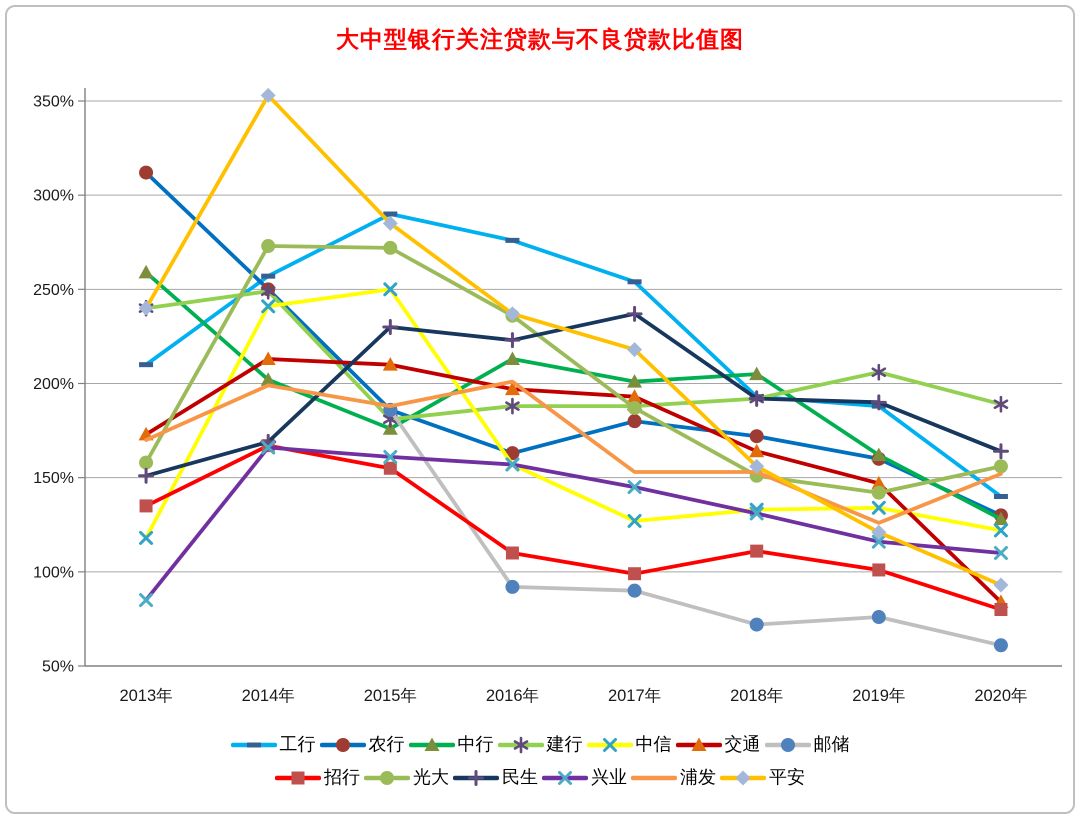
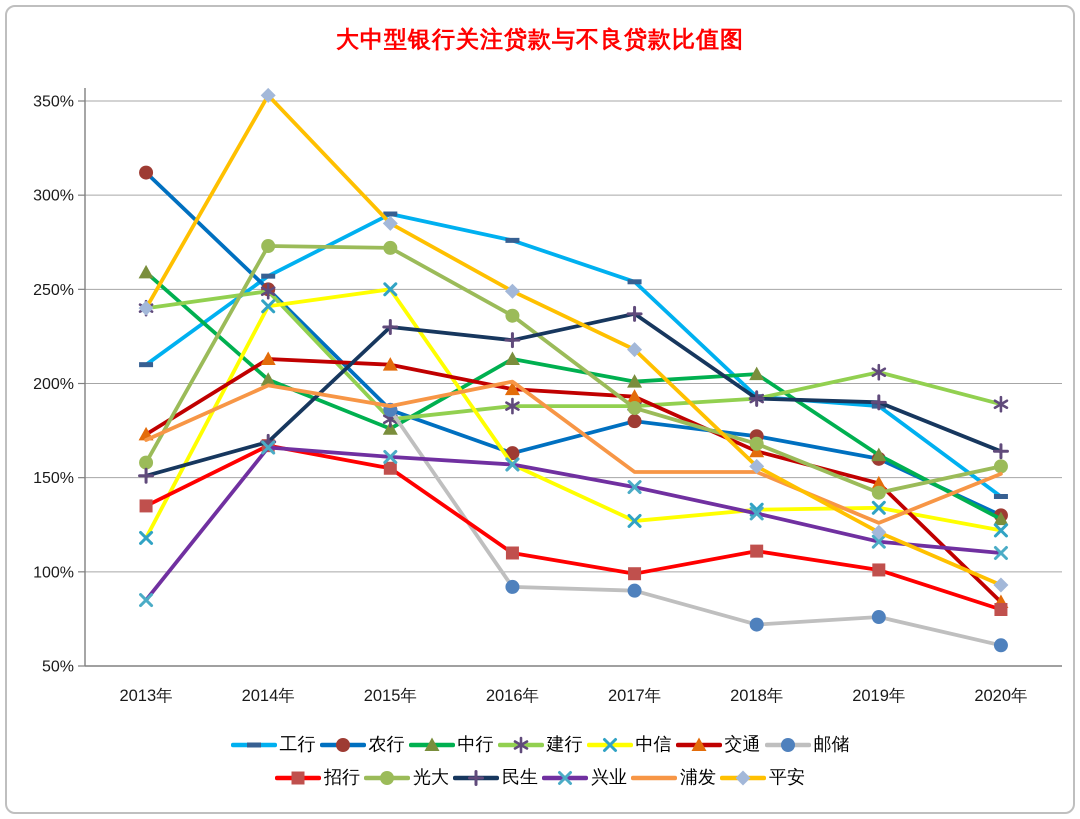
平安/2016年: 237% -> 249%
光大/2018年: 151% -> 168%
